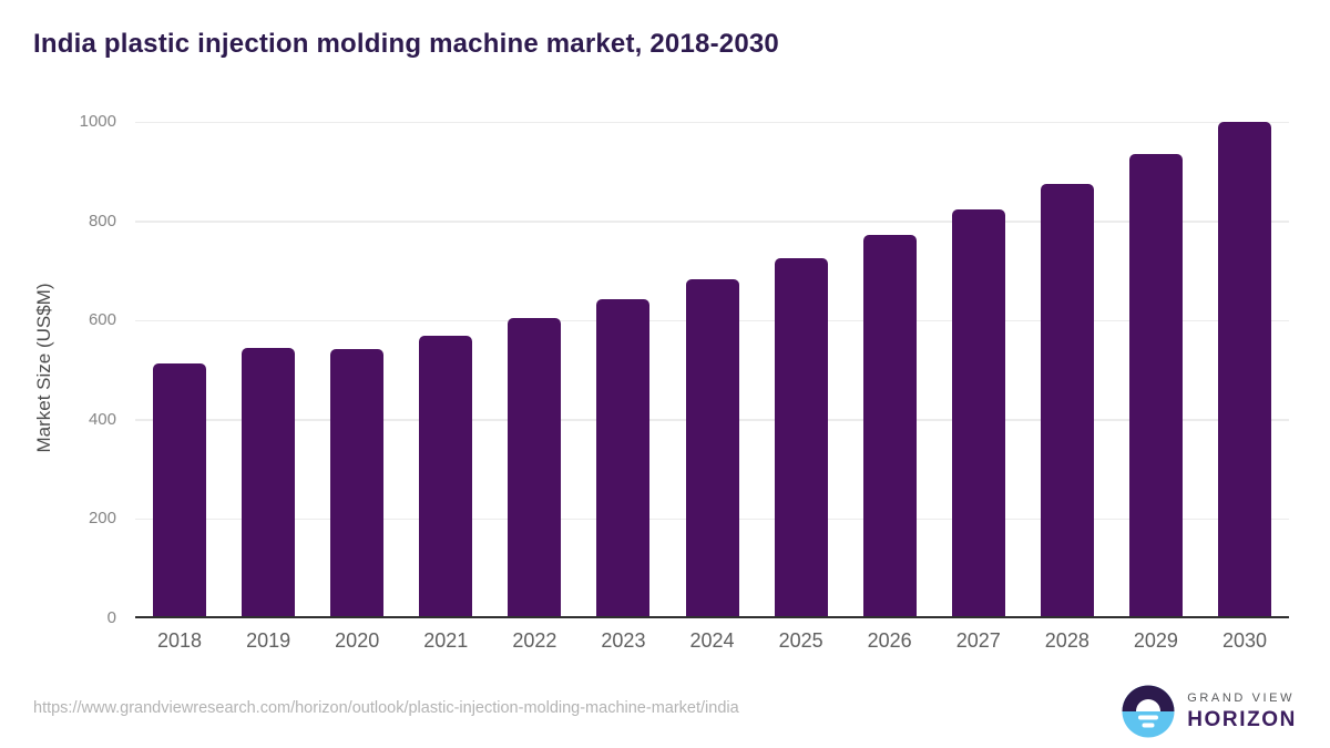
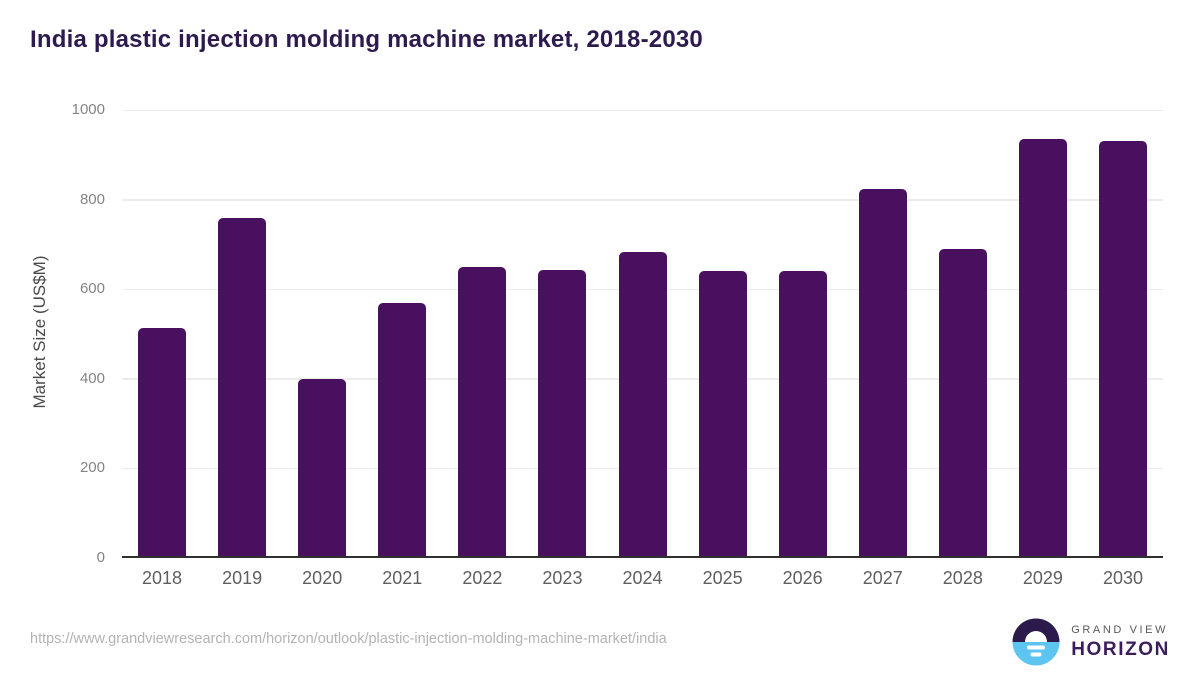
2019: 540 -> 760
2020: 540 -> 400
2022: 600 -> 650
2025: 720 -> 640
2026: 770 -> 640
2028: 870 -> 690
2030: 1000 -> 930
